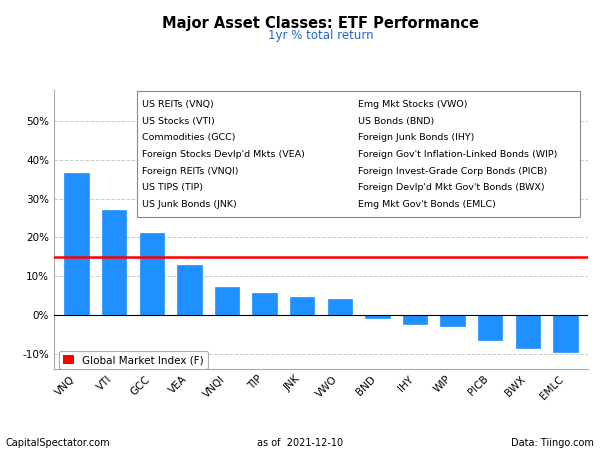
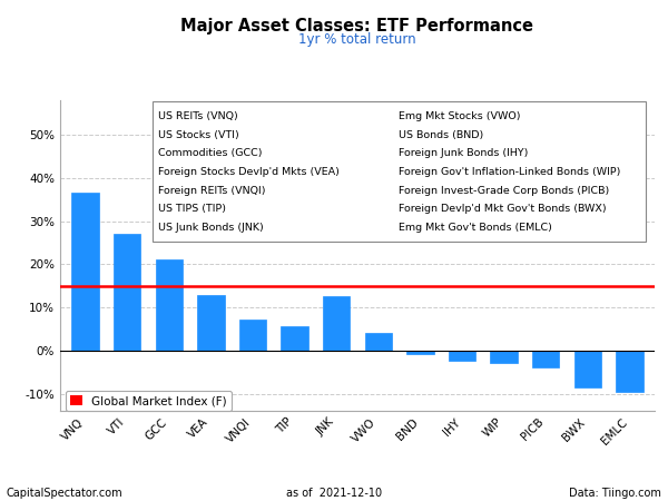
JNK: 4.5% -> 12.5%
PICB: -6.5% -> -4.0%
